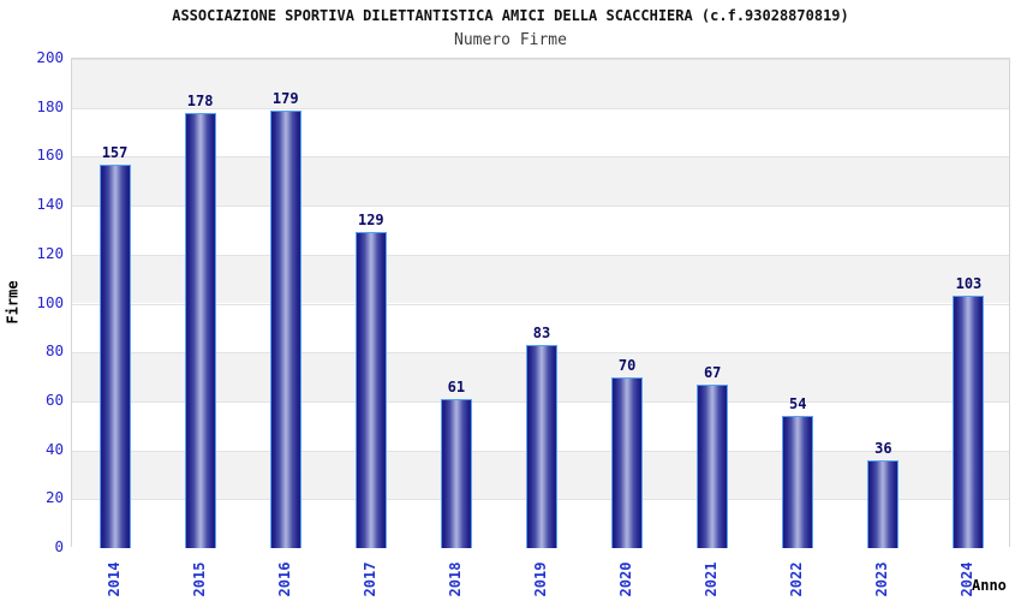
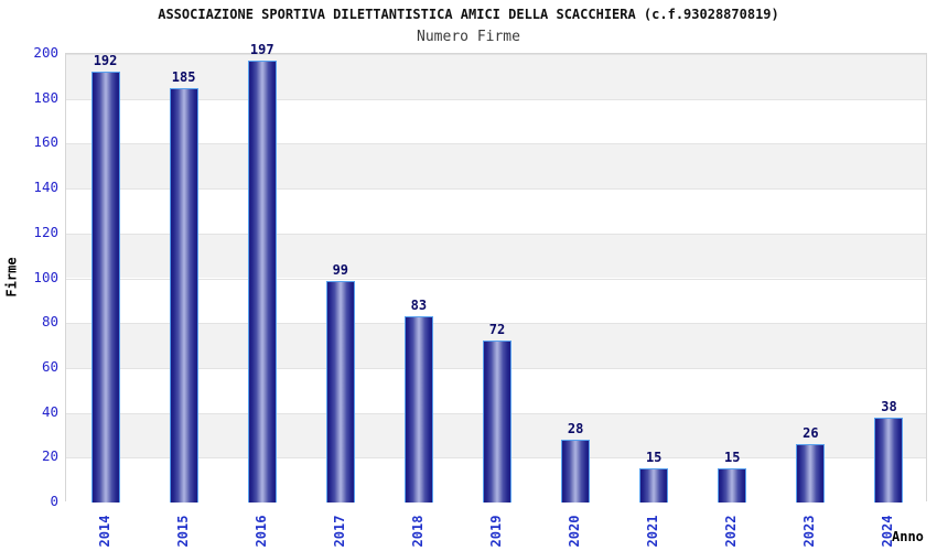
2014: 157 -> 192
2015: 178 -> 185
2016: 179 -> 197
2017: 129 -> 99
2018: 61 -> 83
2019: 83 -> 72
2020: 70 -> 28
2021: 67 -> 15
2022: 54 -> 15
2023: 36 -> 26
2024: 103 -> 38
